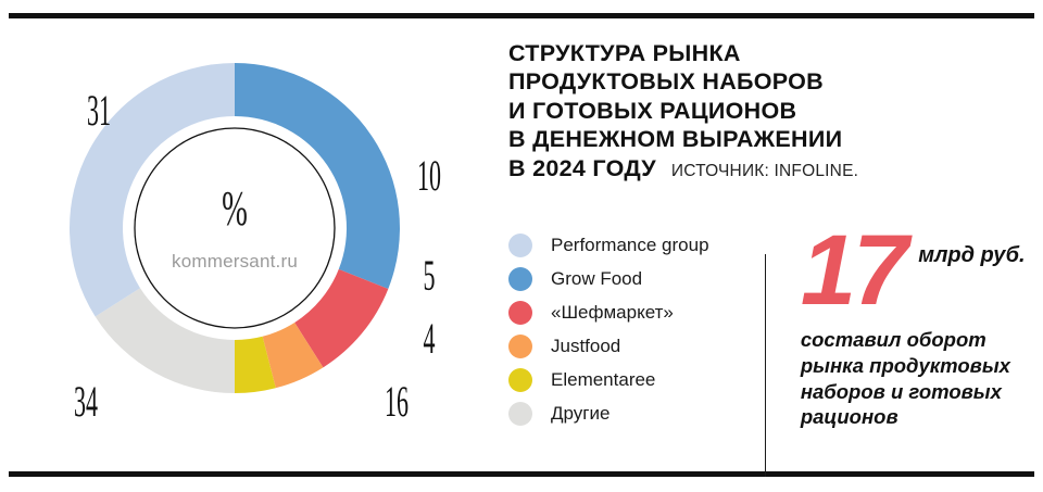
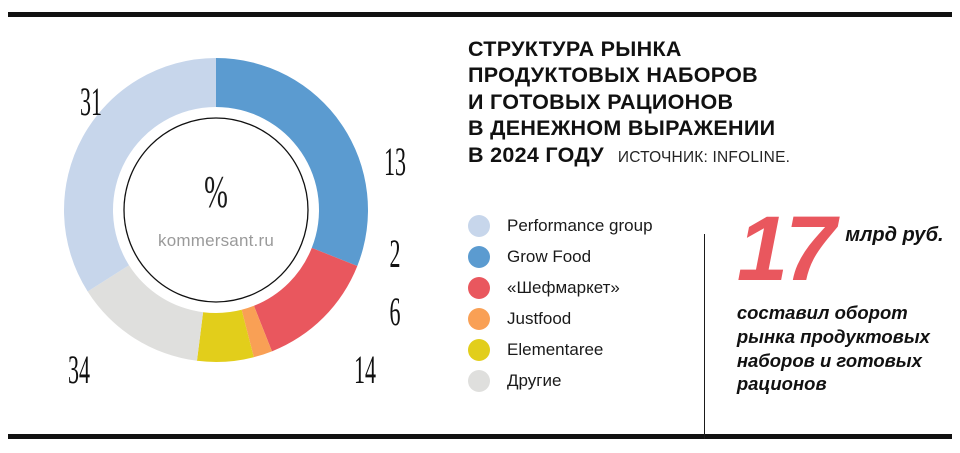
«Шефмаркет»: 10 -> 13
Justfood: 5 -> 2
Elementaree: 4 -> 6
Другие: 16 -> 14
